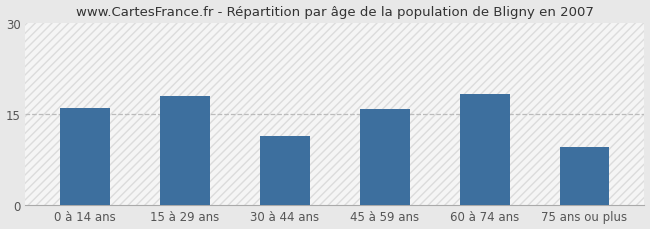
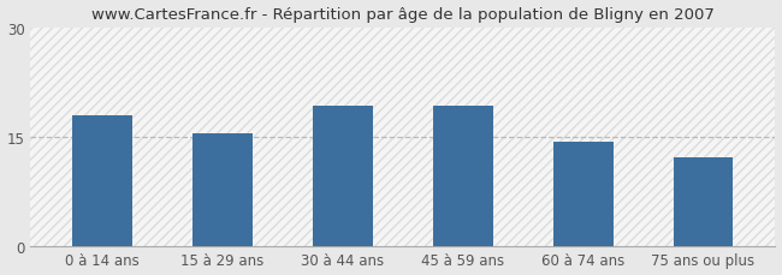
0 à 14 ans: 16.0 -> 18.0
15 à 29 ans: 18.0 -> 15.5
30 à 44 ans: 11.4 -> 19.2
45 à 59 ans: 15.8 -> 19.2
60 à 74 ans: 18.2 -> 14.3
75 ans ou plus: 9.6 -> 12.2
